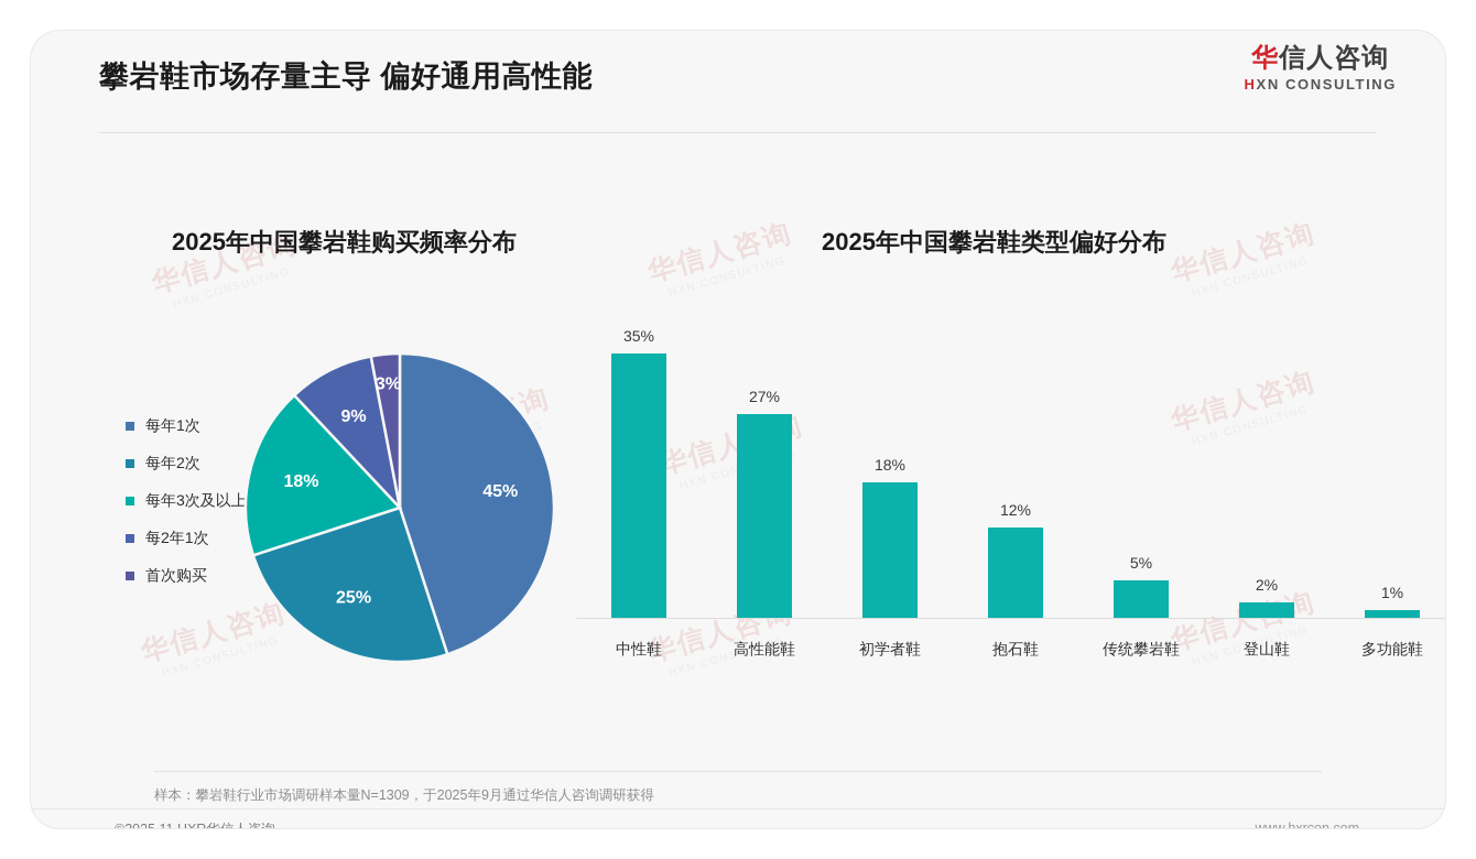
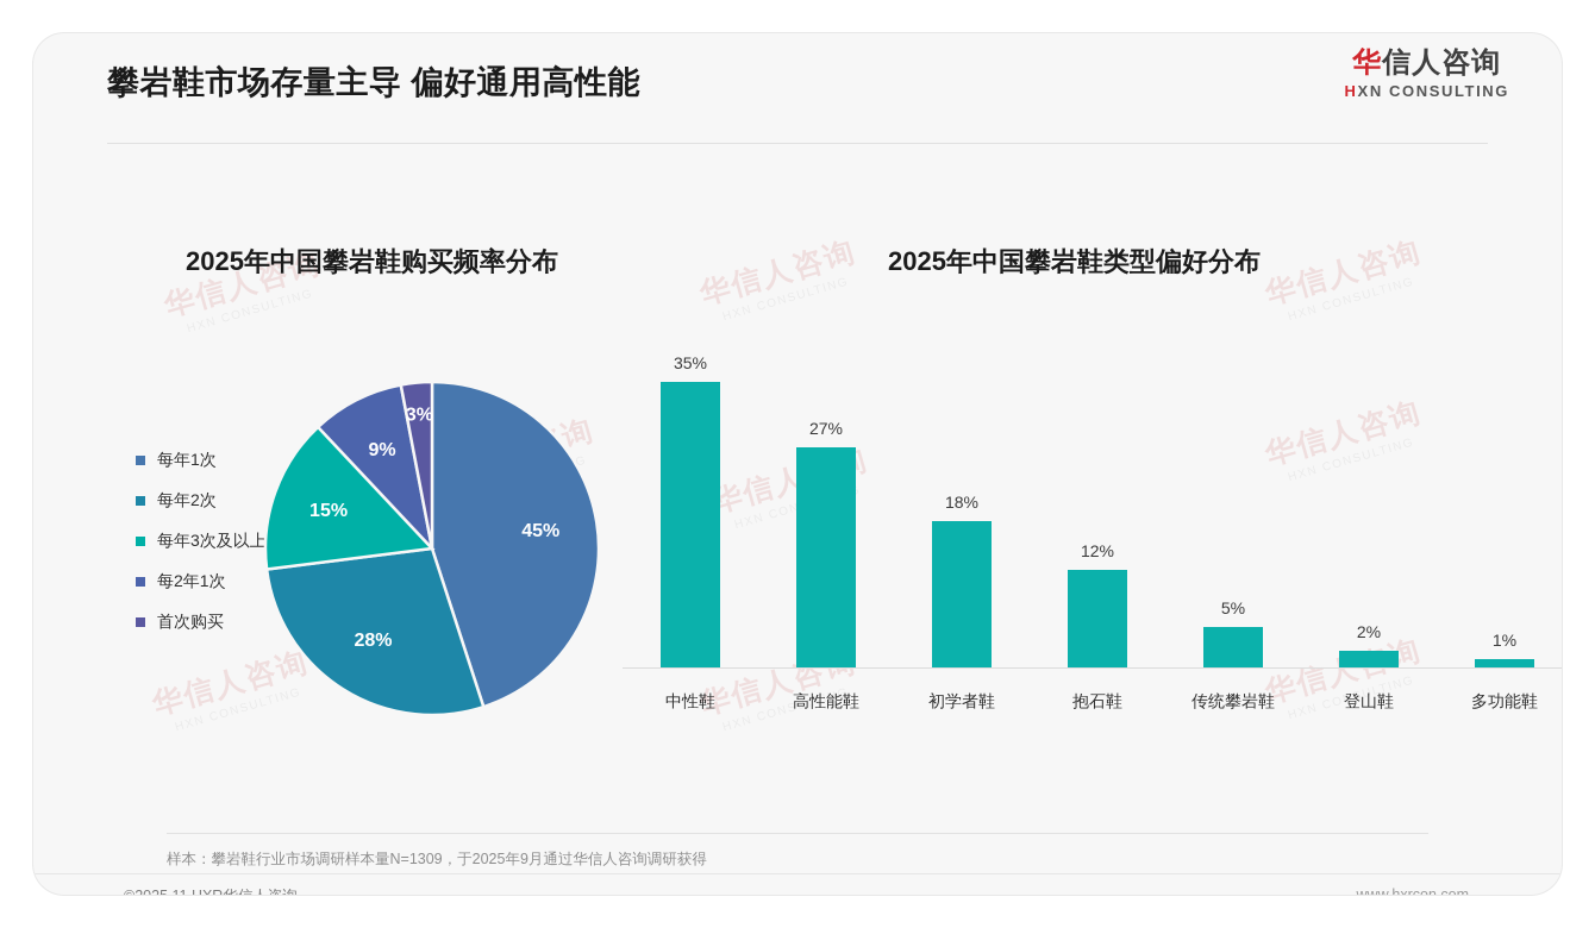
2025年中国攀岩鞋购买频率分布/每年2次: 25% -> 28%
2025年中国攀岩鞋购买频率分布/每年3次及以上: 18% -> 15%
